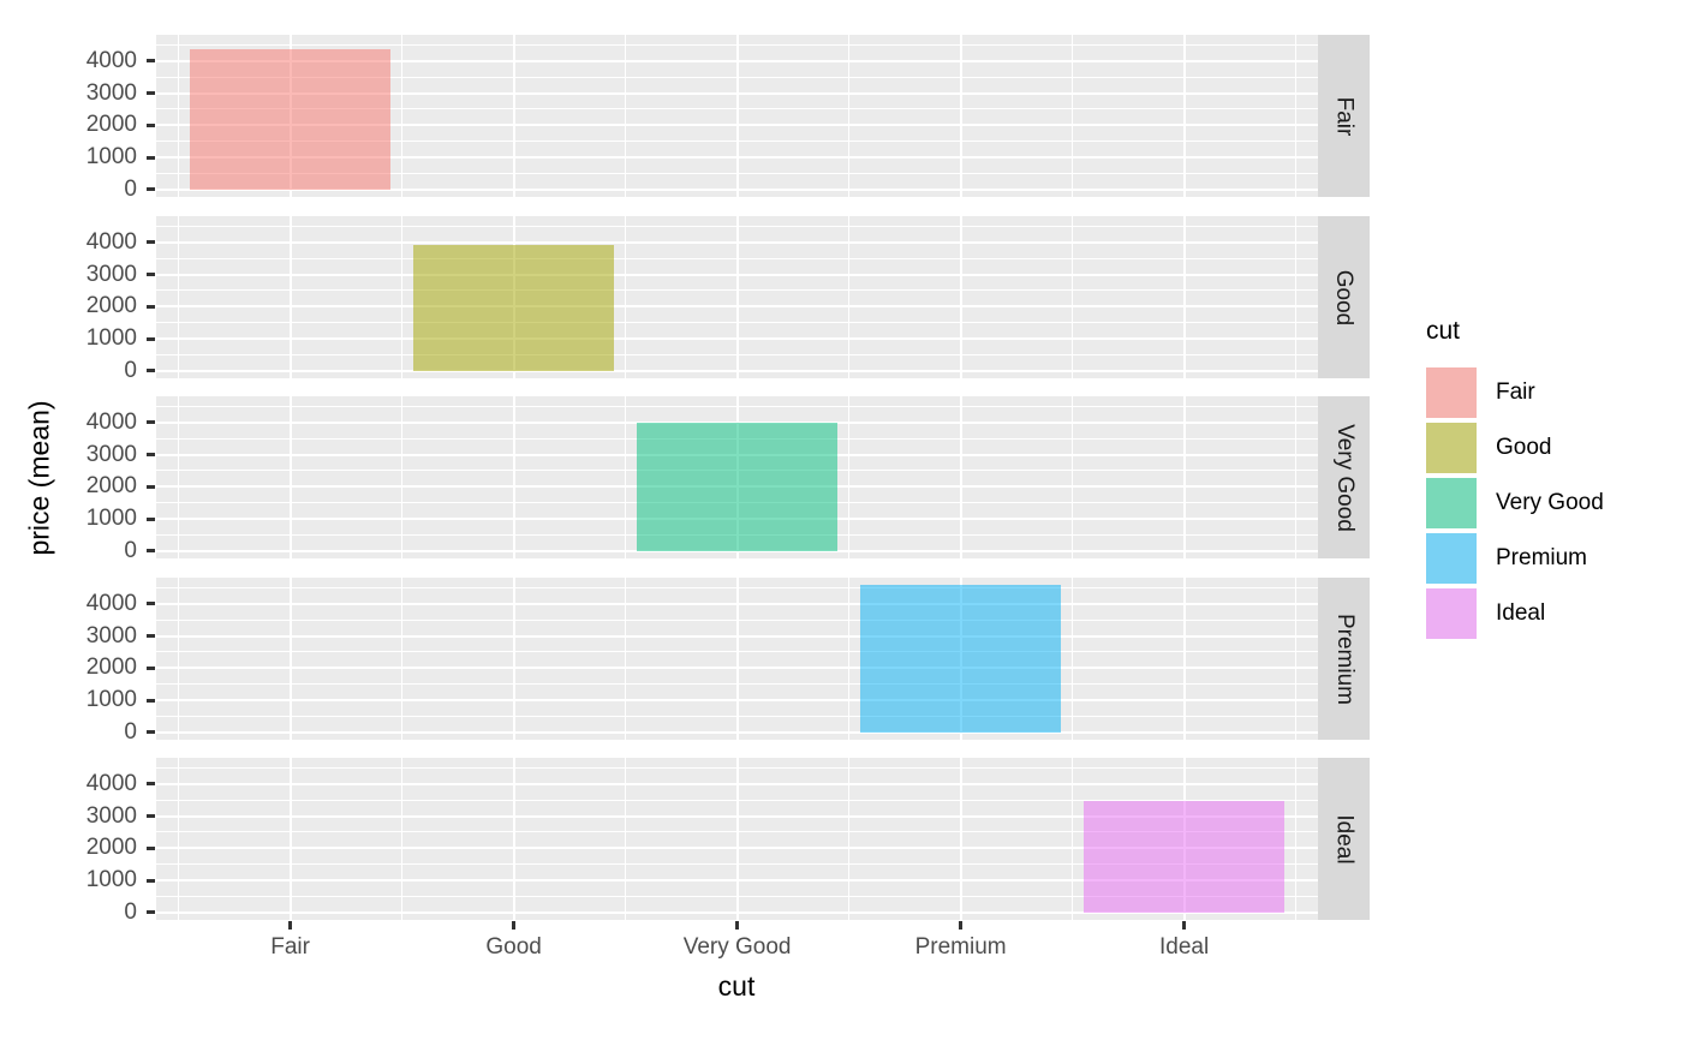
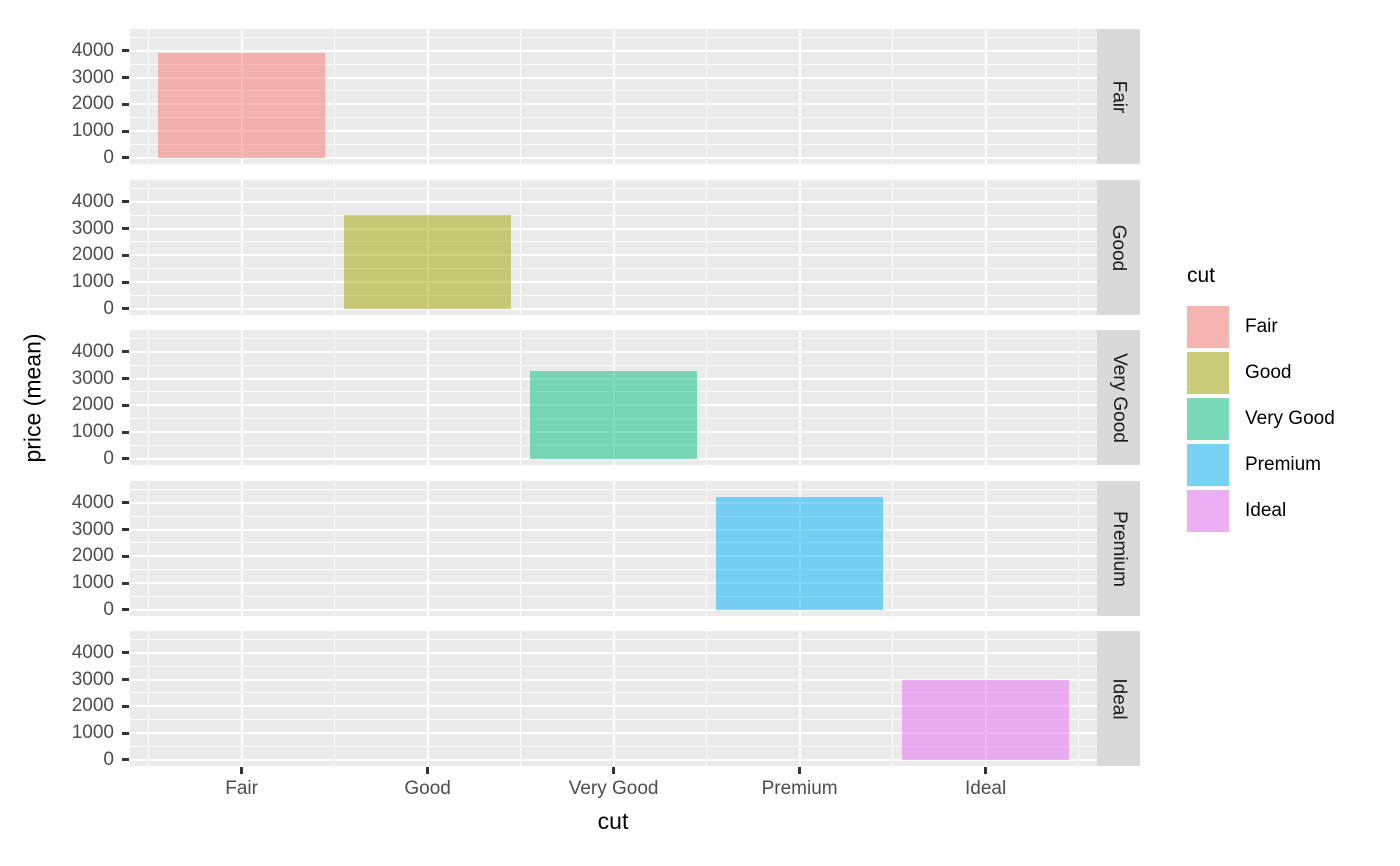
Fair: 4400 -> 3900
Good: 3900 -> 3500
Very Good: 4000 -> 3300
Premium: 4600 -> 4200
Ideal: 3500 -> 3000
